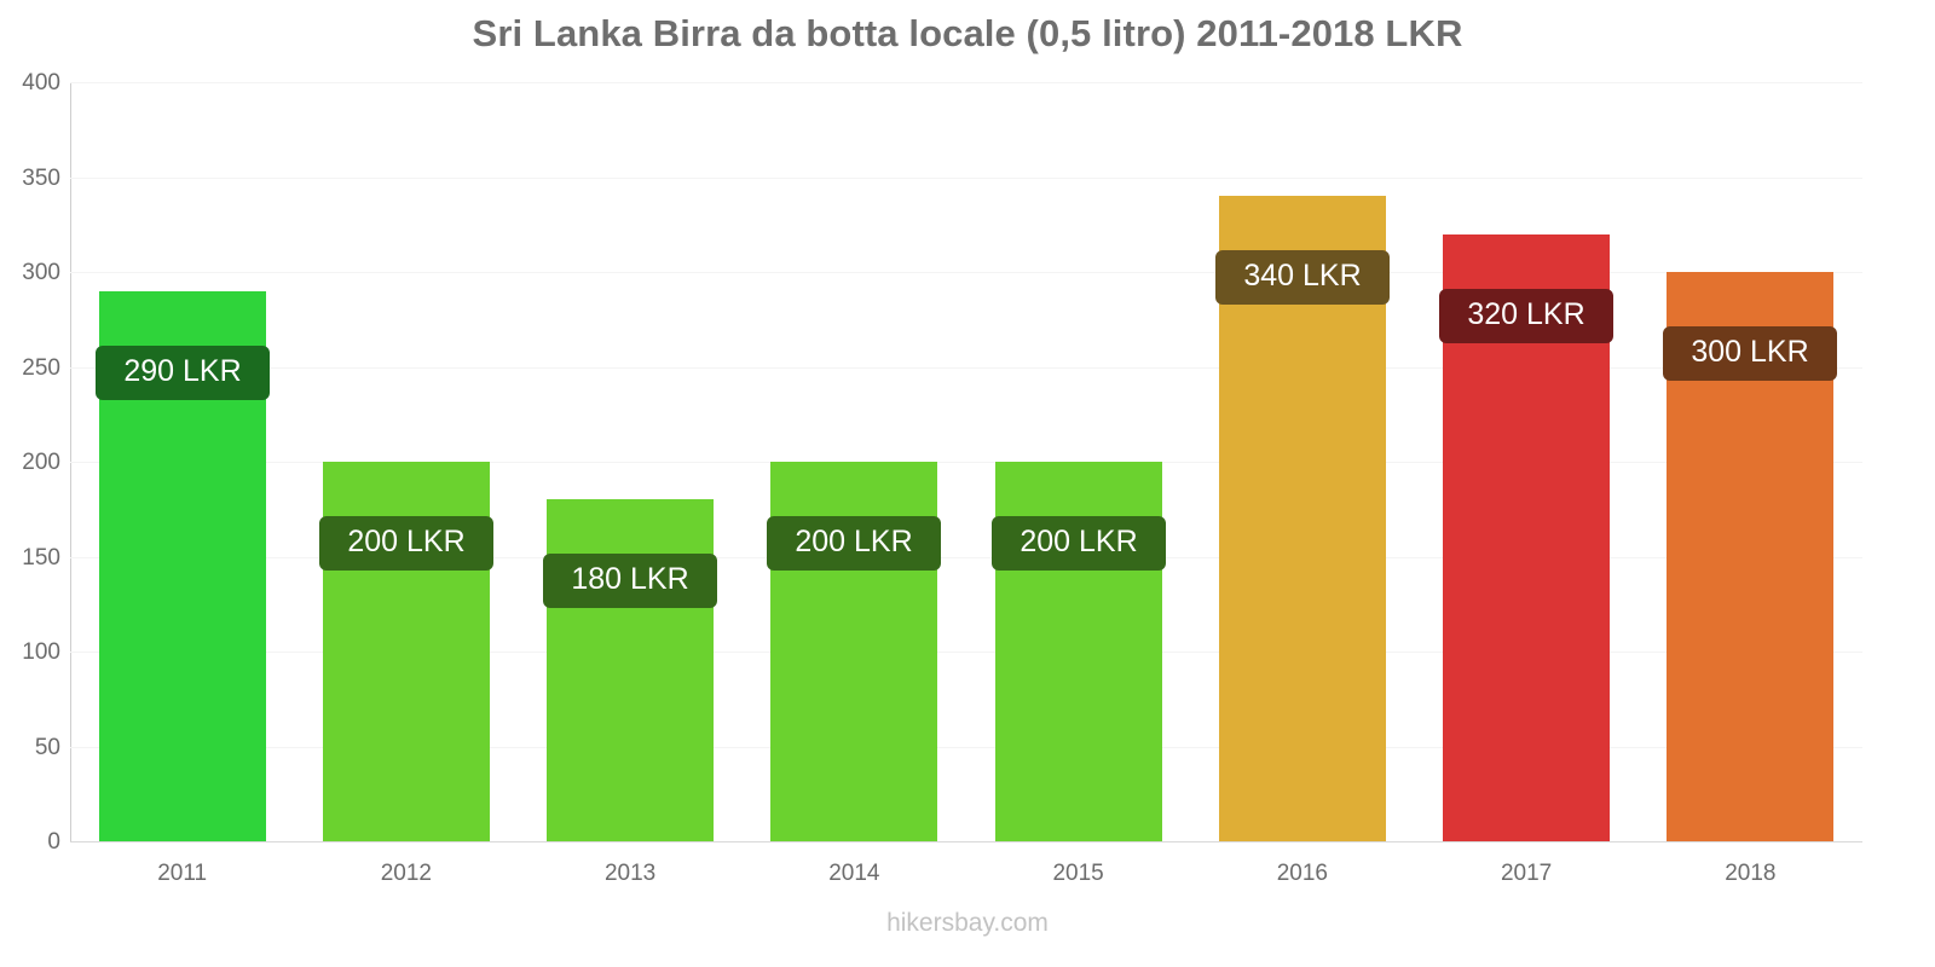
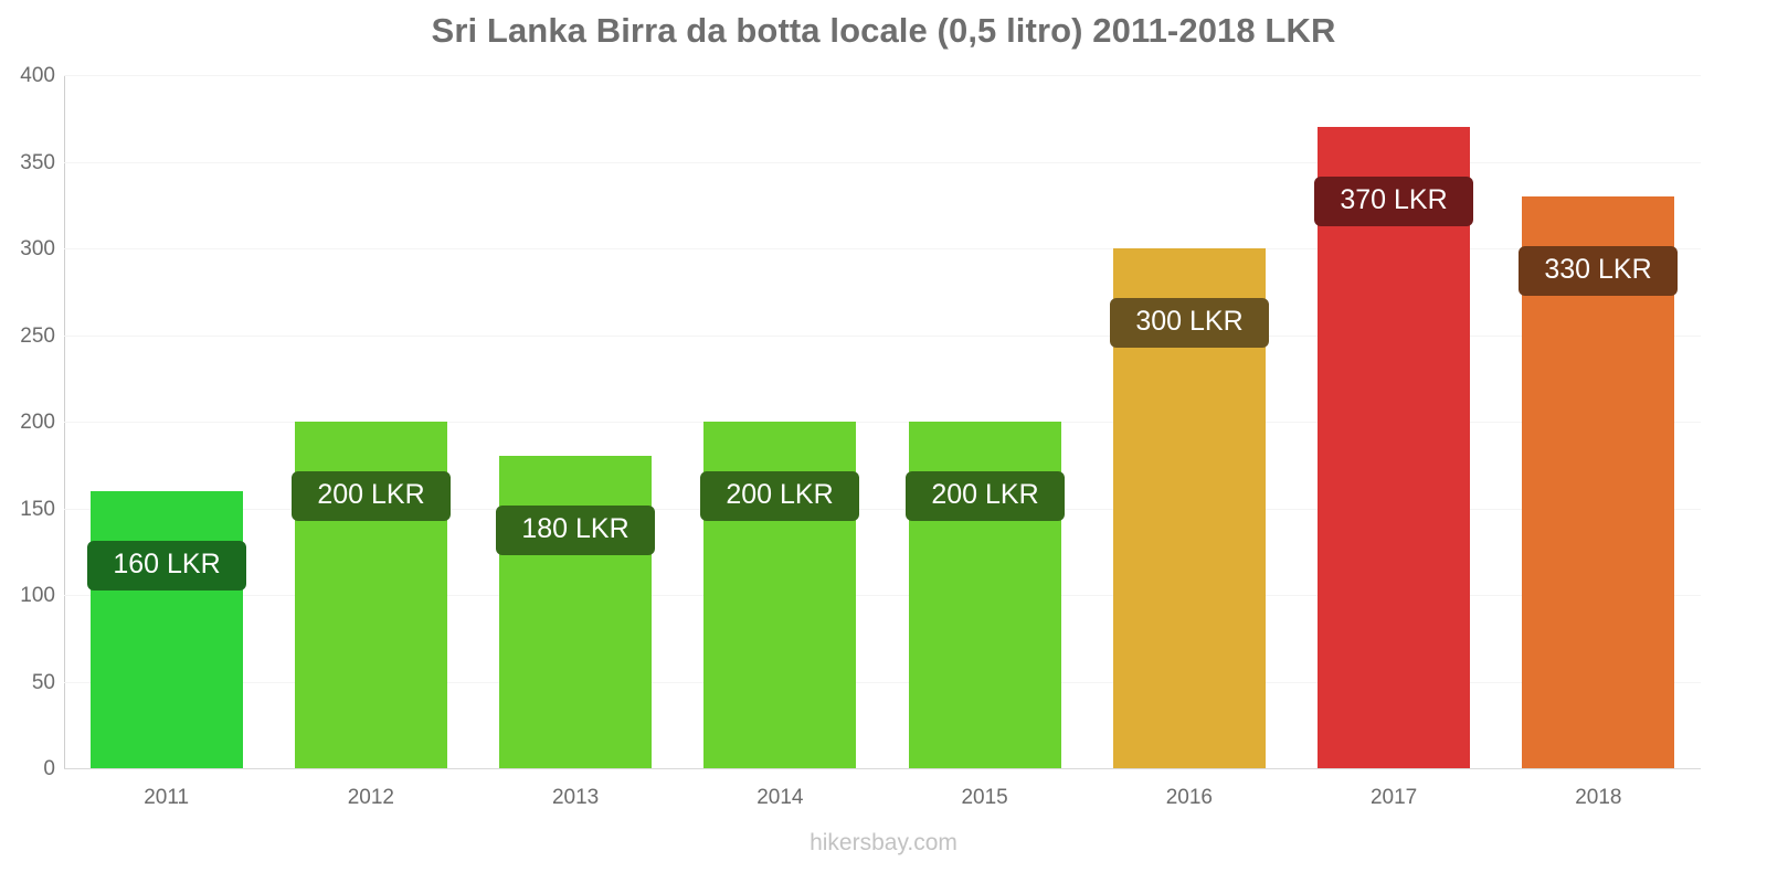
2011: 290 -> 160
2016: 340 -> 300
2017: 320 -> 370
2018: 300 -> 330
